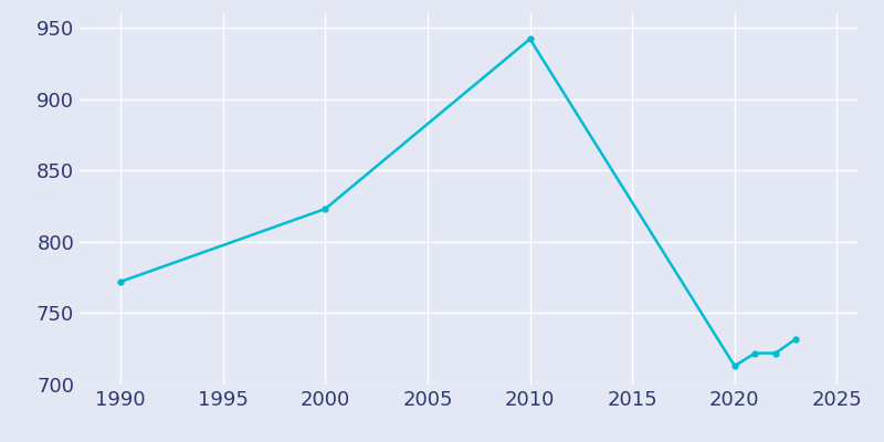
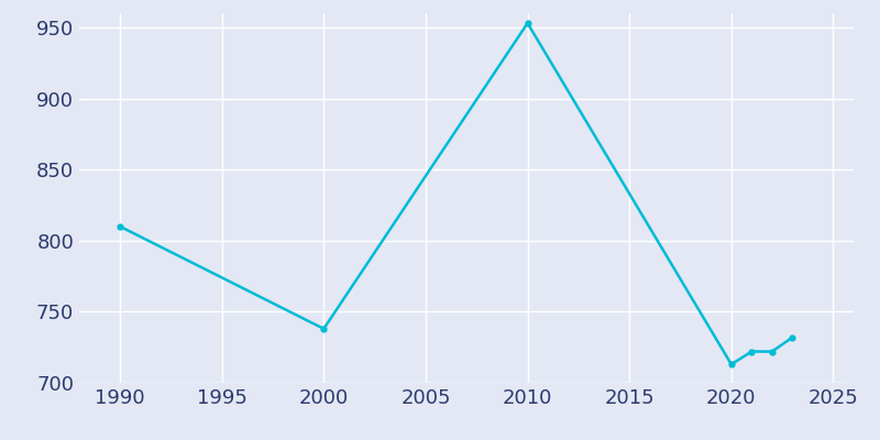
1990: 772 -> 810
2000: 823 -> 738
2010: 942 -> 953
